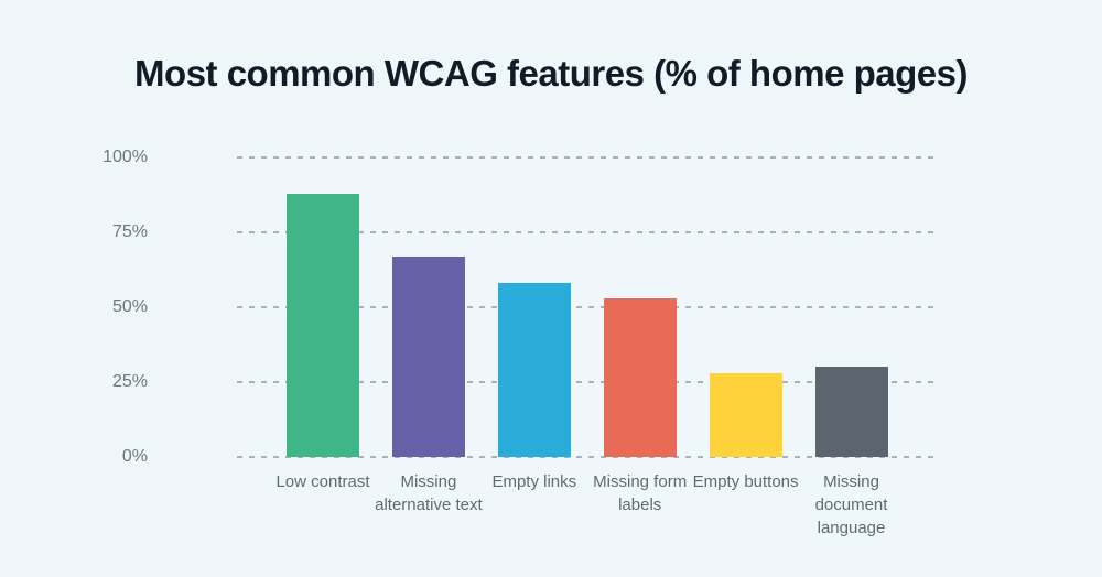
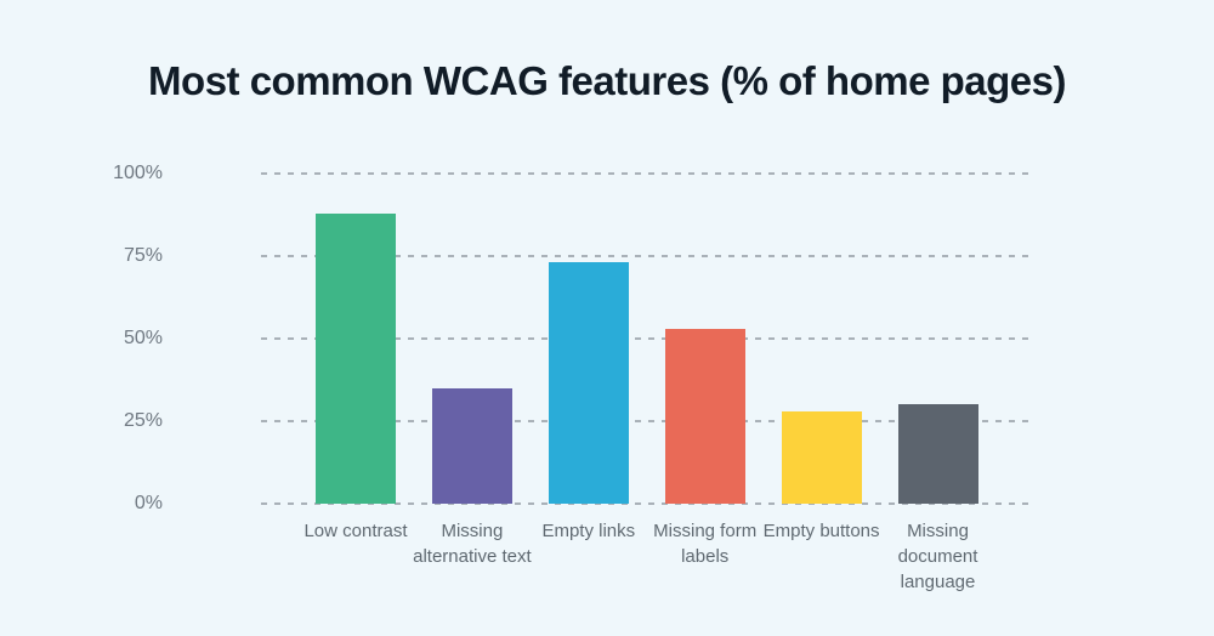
Missing alternative text: 67% -> 35%
Empty links: 58% -> 73%
